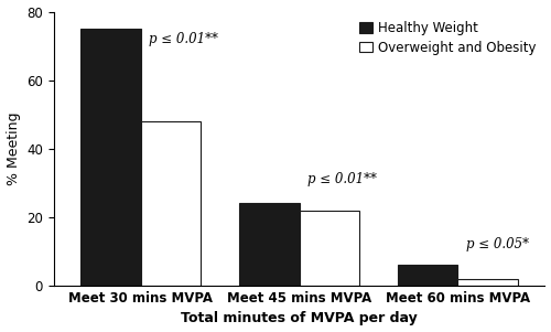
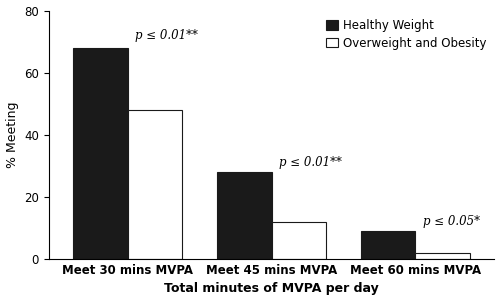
Healthy Weight/Meet 30 mins MVPA: 75 -> 68
Healthy Weight/Meet 45 mins MVPA: 24 -> 28
Overweight and Obesity/Meet 45 mins MVPA: 22 -> 12
Healthy Weight/Meet 60 mins MVPA: 6 -> 9
